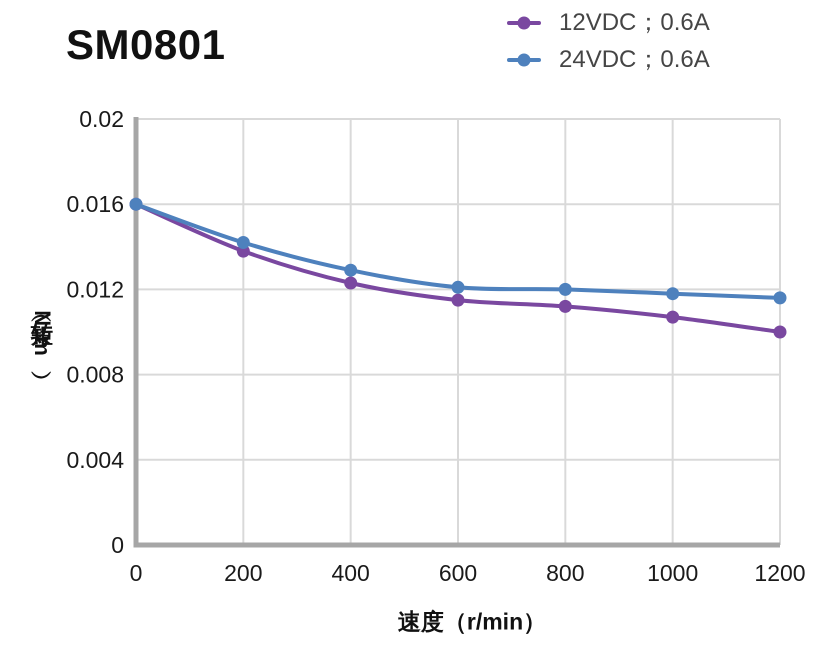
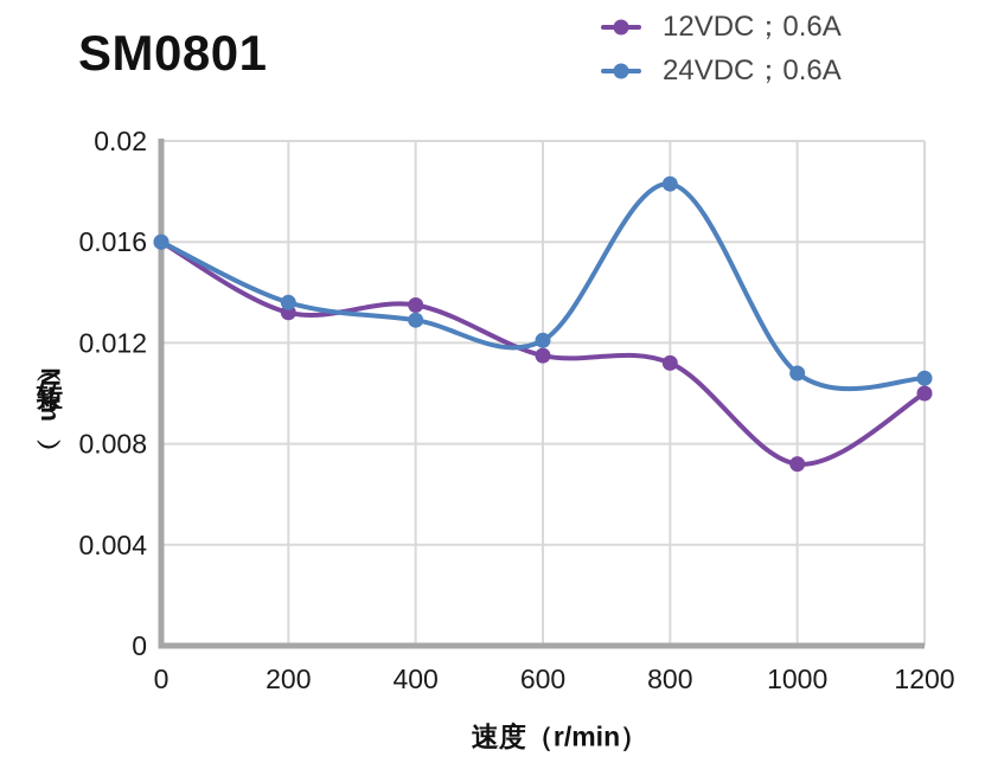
12VDC；0.6A/200: 0.0138 -> 0.0132
24VDC；0.6A/200: 0.0142 -> 0.0136
12VDC；0.6A/400: 0.0123 -> 0.0135
24VDC；0.6A/800: 0.0120 -> 0.0183
12VDC；0.6A/1000: 0.0107 -> 0.0072
24VDC；0.6A/1000: 0.0118 -> 0.0108
24VDC；0.6A/1200: 0.0116 -> 0.0106
